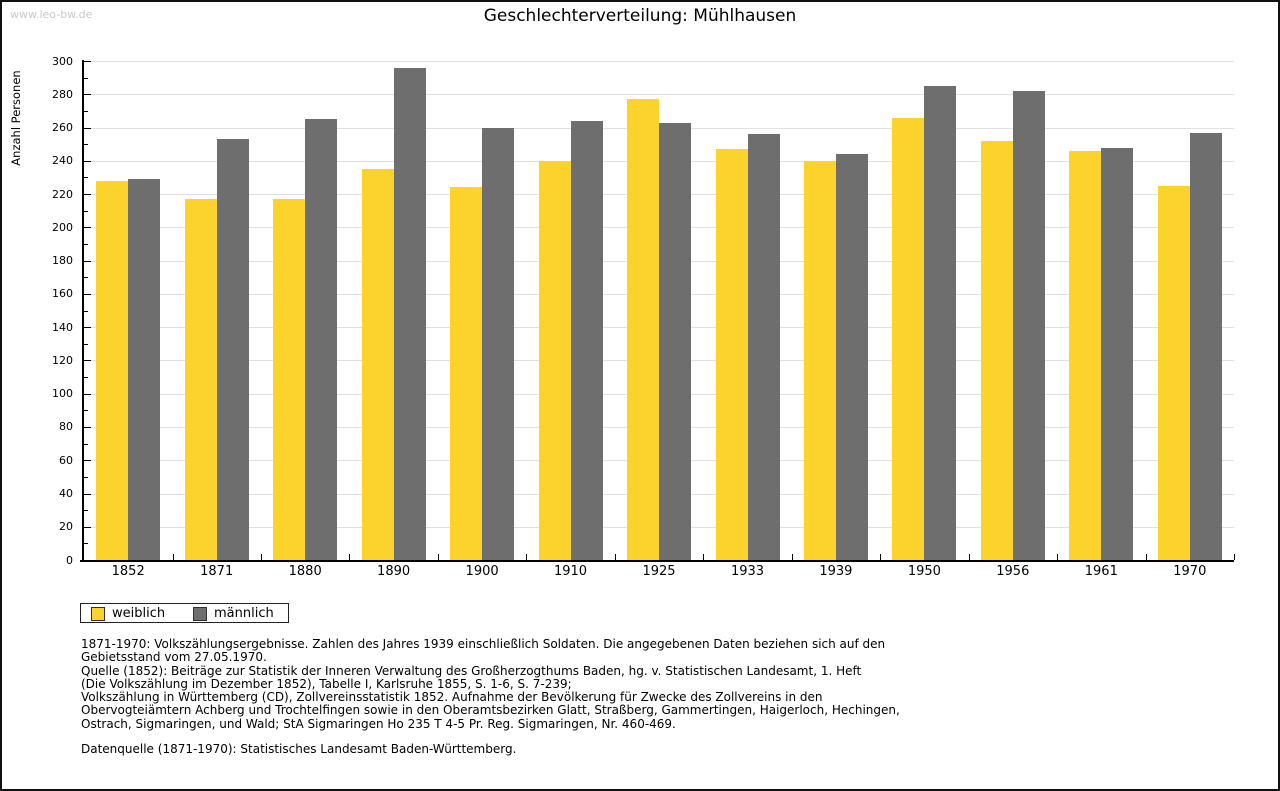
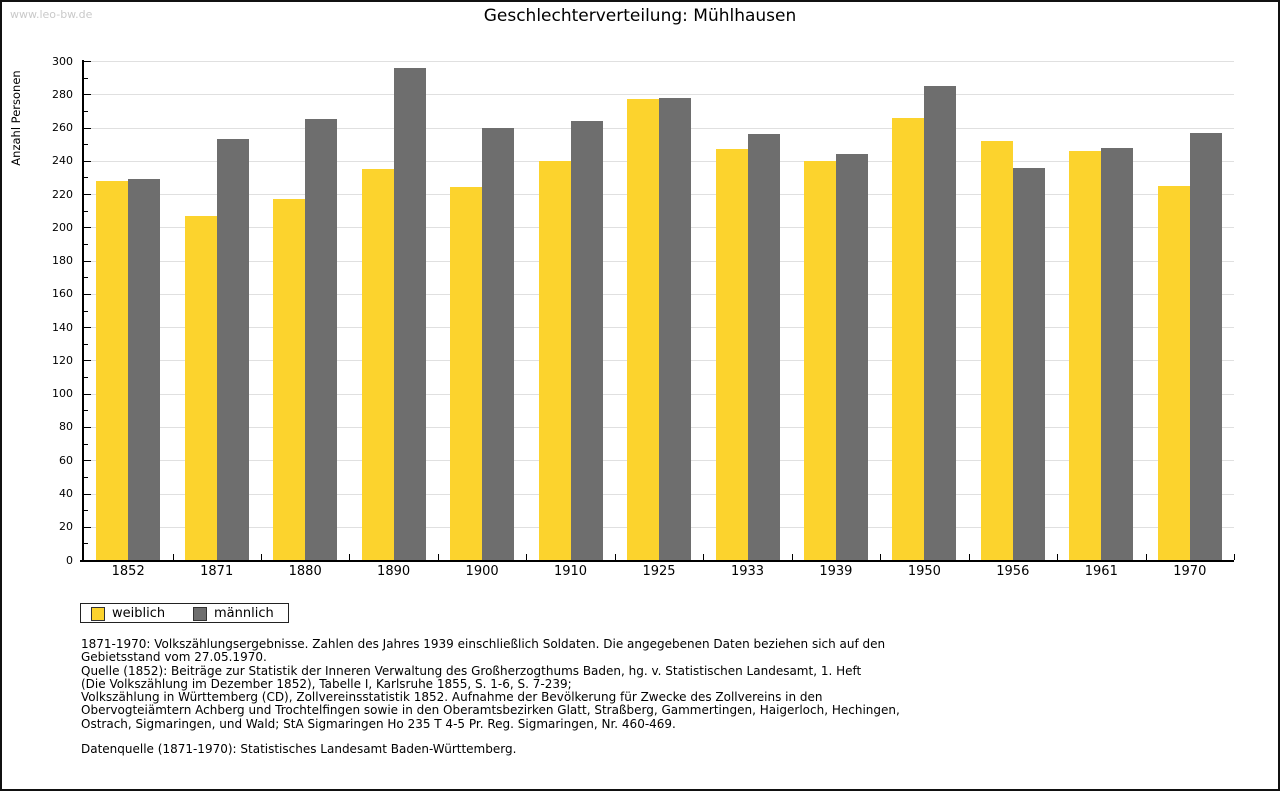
weiblich/1871: 217 -> 207
männlich/1925: 263 -> 278
männlich/1956: 282 -> 236
